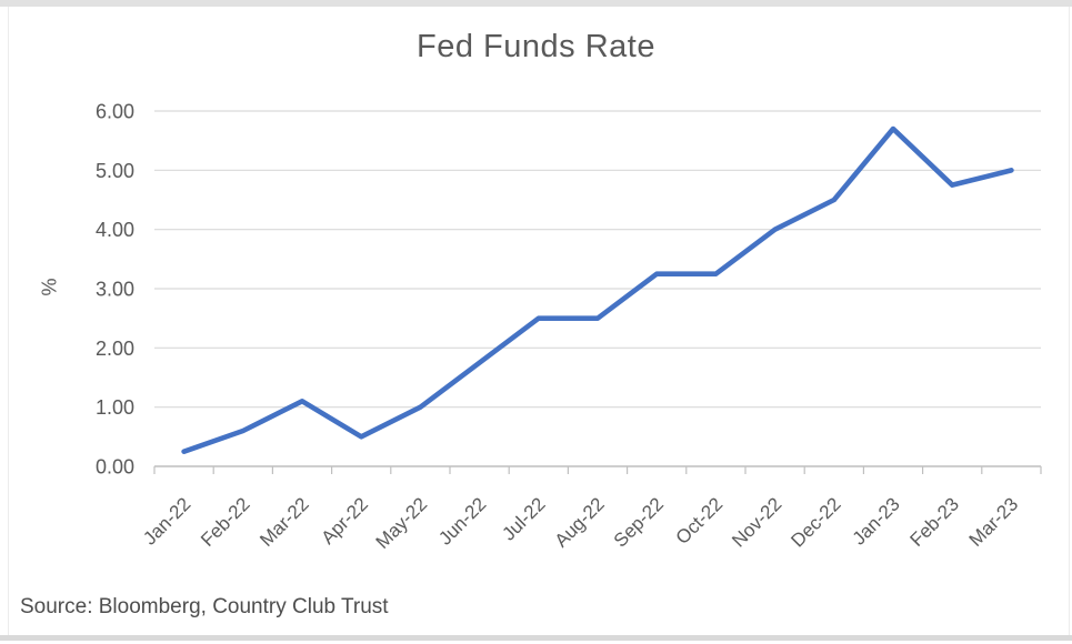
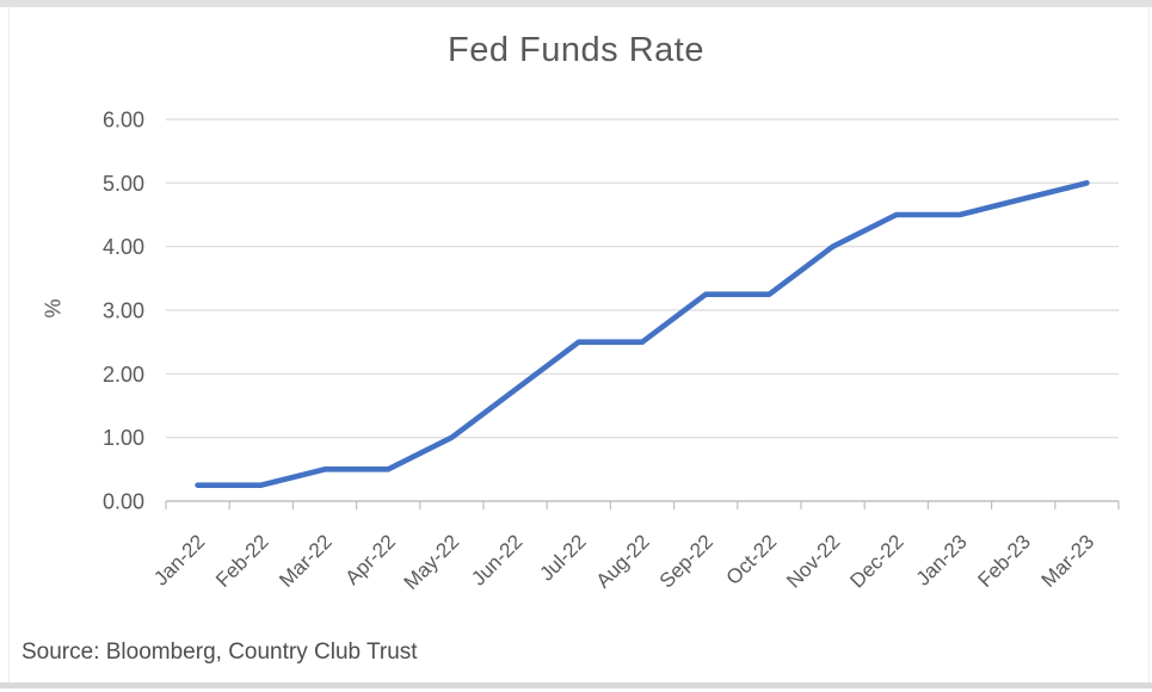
Feb-22: 0.6 -> 0.2
Mar-22: 1.1 -> 0.5
Jan-23: 5.7 -> 4.5
